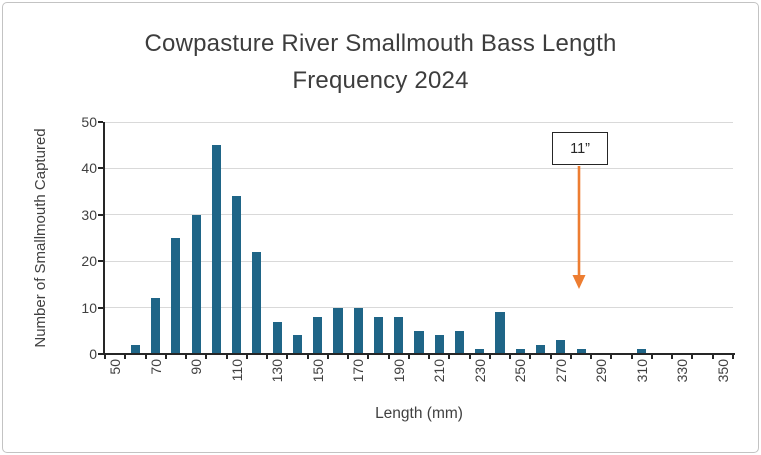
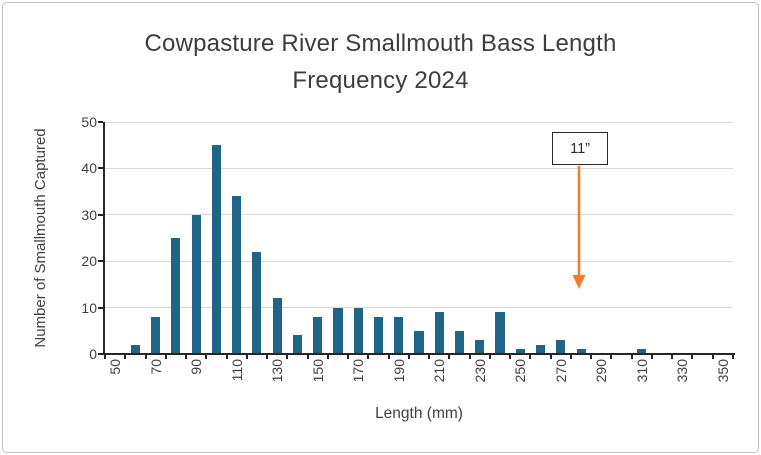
70: 12 -> 8
130: 7 -> 12
210: 4 -> 9
230: 1 -> 3
